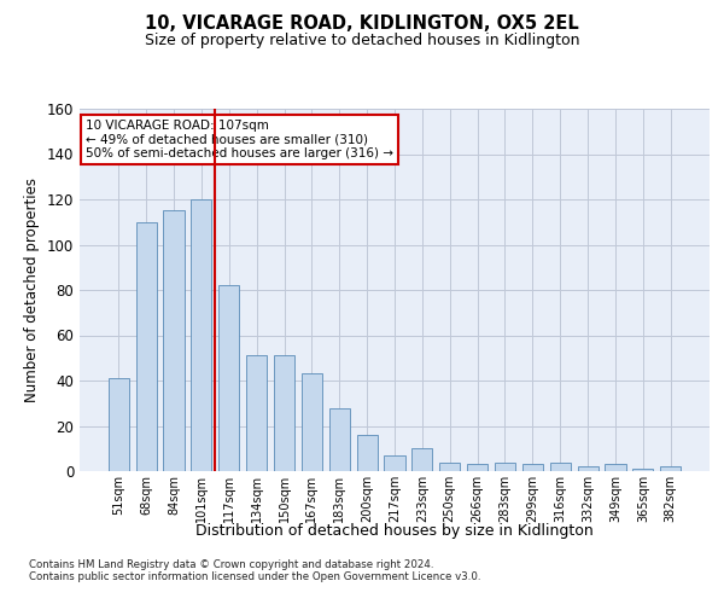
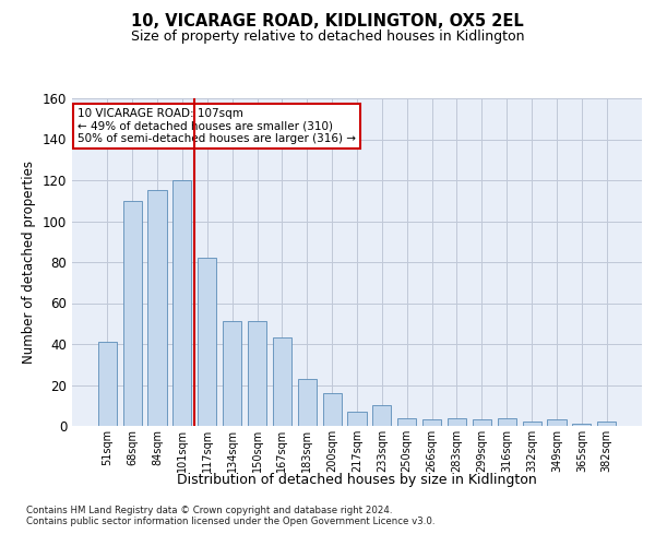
183sqm: 28 -> 23
